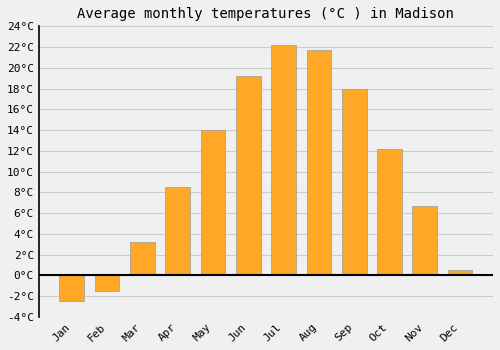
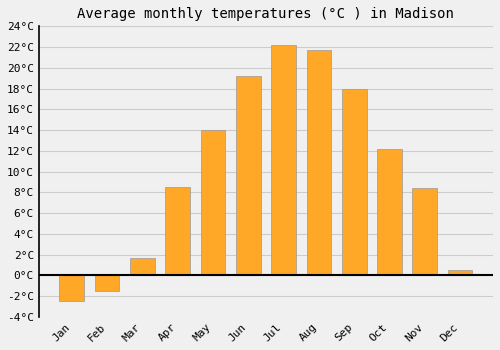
Mar: 3.2°C -> 1.7°C
Nov: 6.7°C -> 8.4°C
